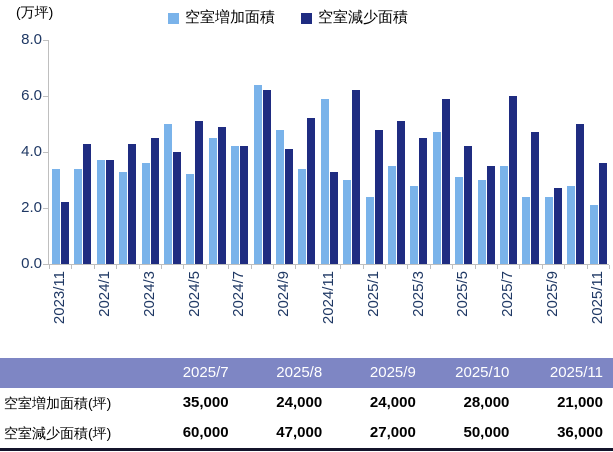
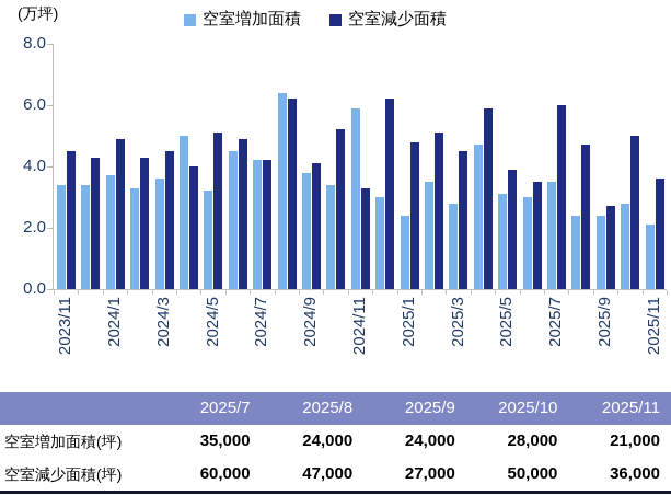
空室減少面積/2023/11: 2.2 -> 4.5
空室減少面積/2024/1: 3.7 -> 4.9
空室増加面積/2024/9: 4.8 -> 3.8
空室減少面積/2025/5: 4.2 -> 3.9
